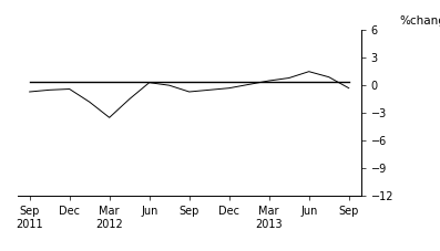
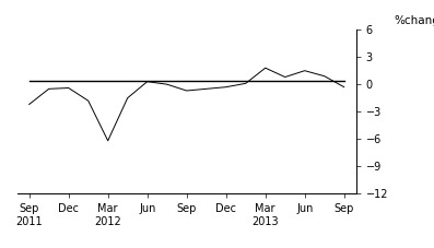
Sep 2011: -0.7 -> -2.2
Mar 2012: -3.5 -> -6.2
Mar 2013: 0.5 -> 1.8
